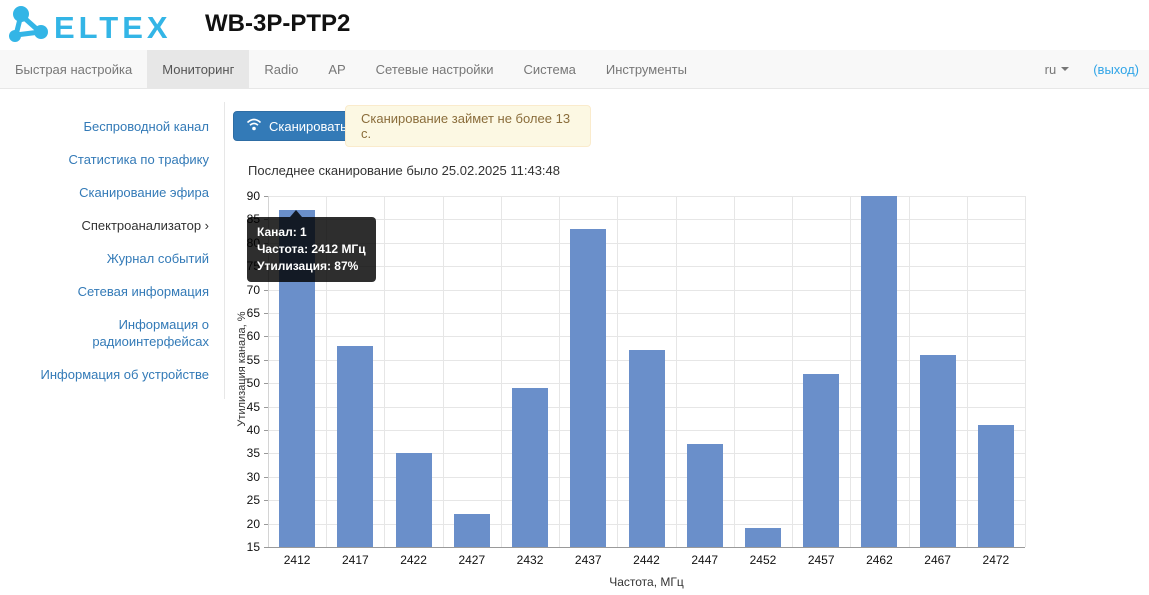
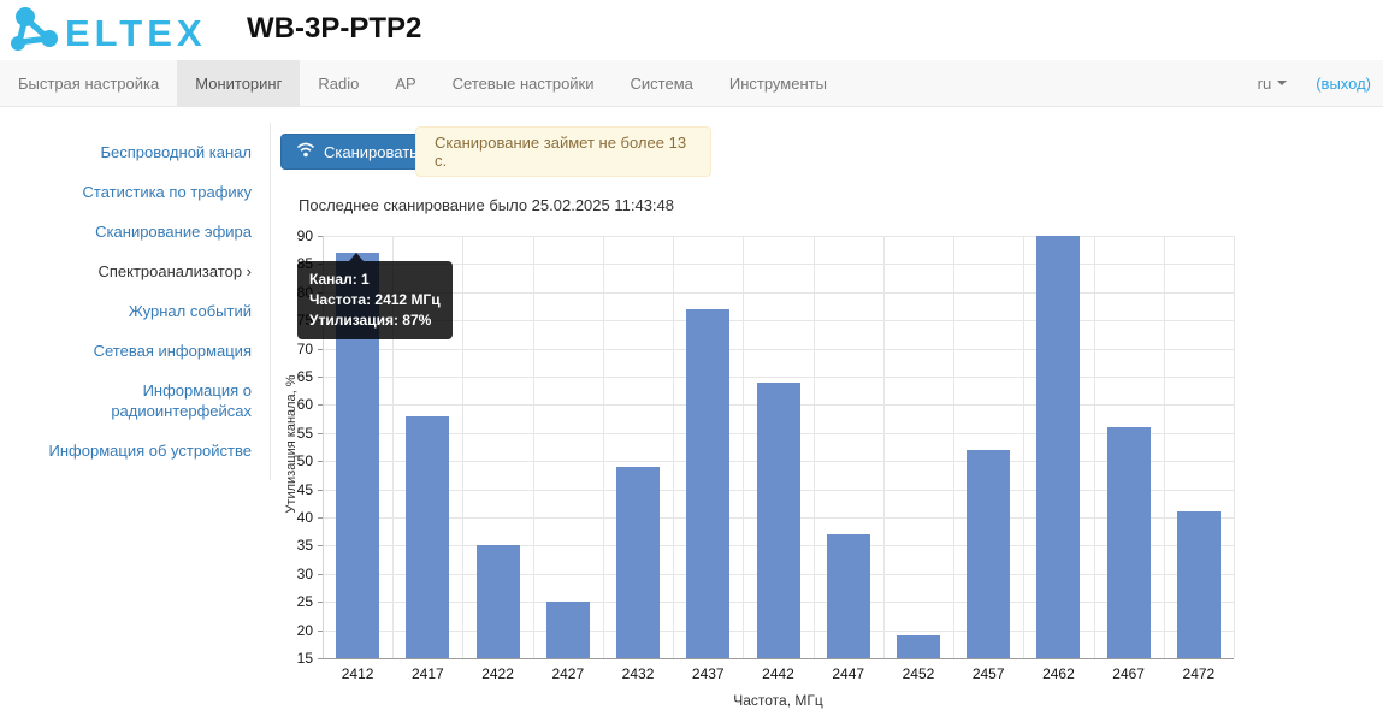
2427: 22 -> 25
2437: 83 -> 77
2442: 57 -> 64
